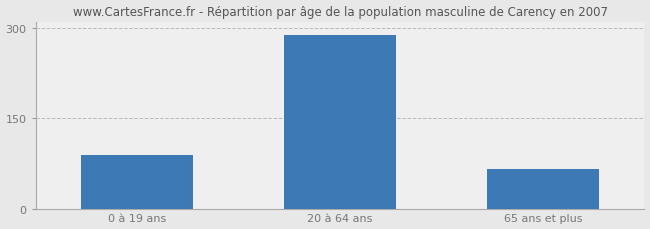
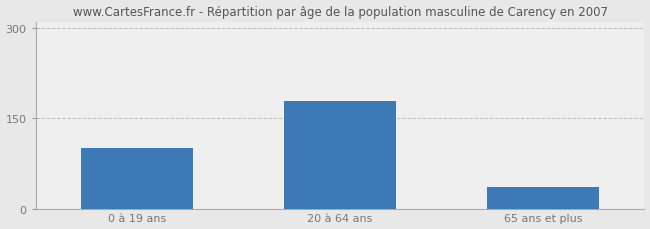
0 à 19 ans: 88 -> 100
20 à 64 ans: 288 -> 178
65 ans et plus: 66 -> 35
